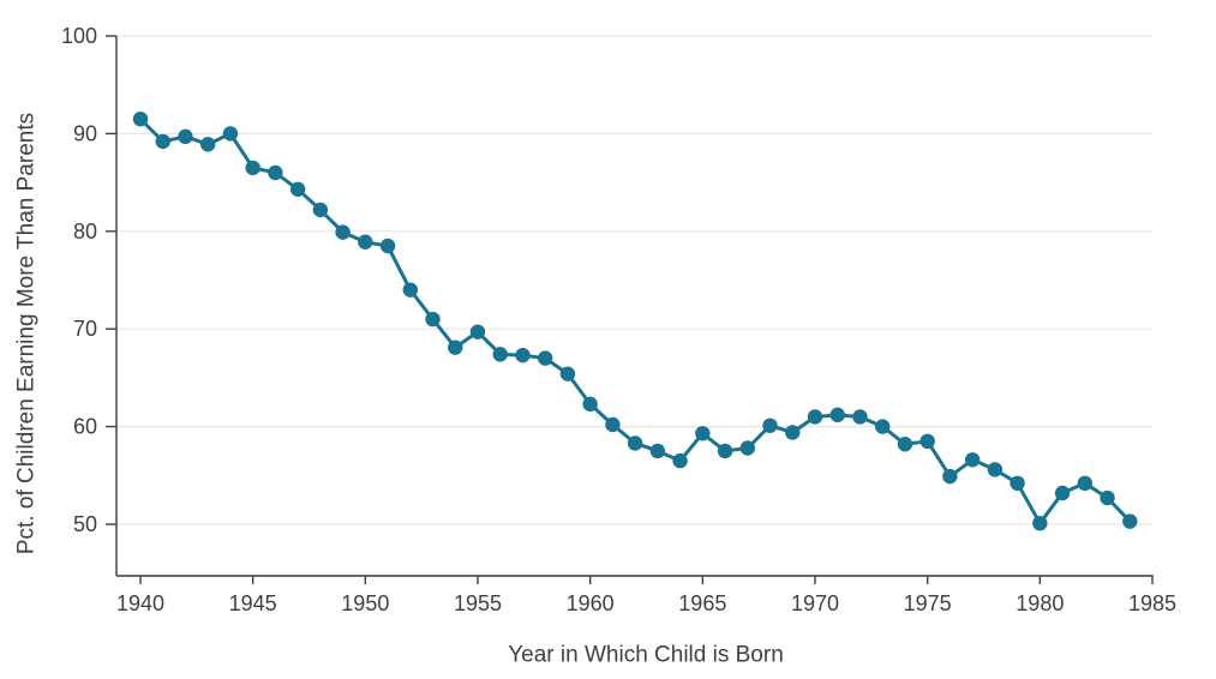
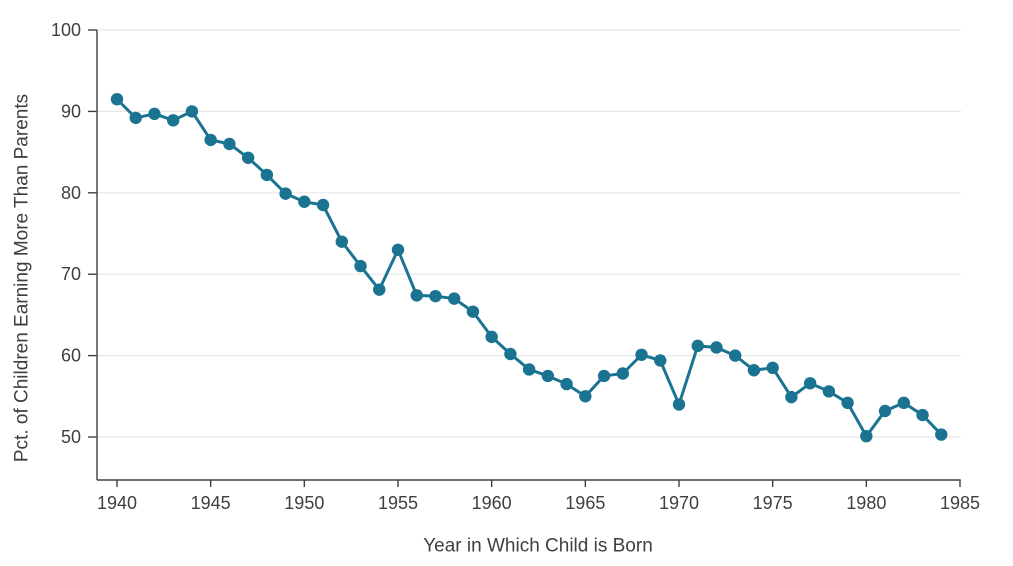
1955: 70 -> 73
1965: 59 -> 55
1970: 61 -> 54
